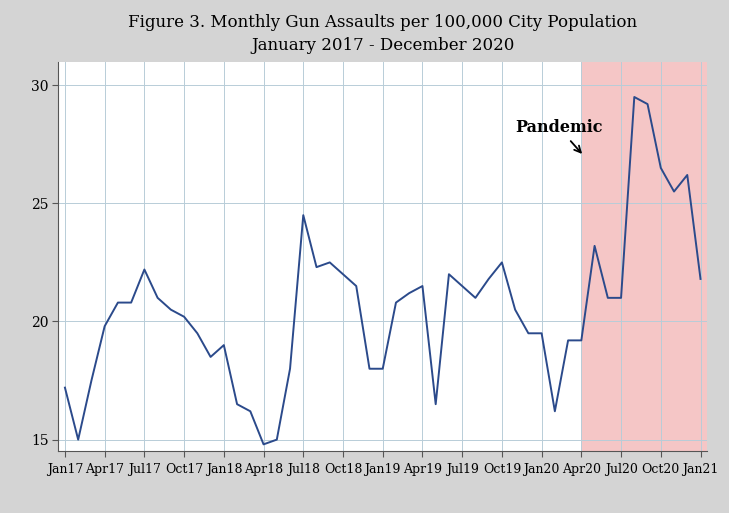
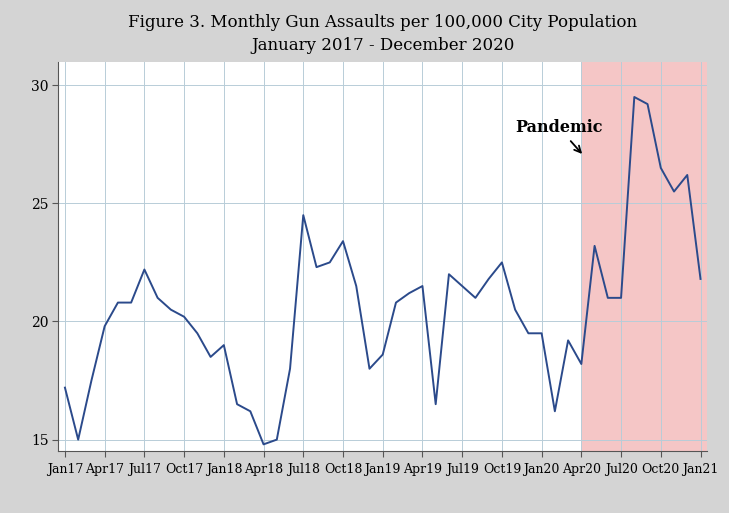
Oct18: 22.0 -> 23.4
Jan19: 18.0 -> 18.6
Apr20: 19.2 -> 18.2
